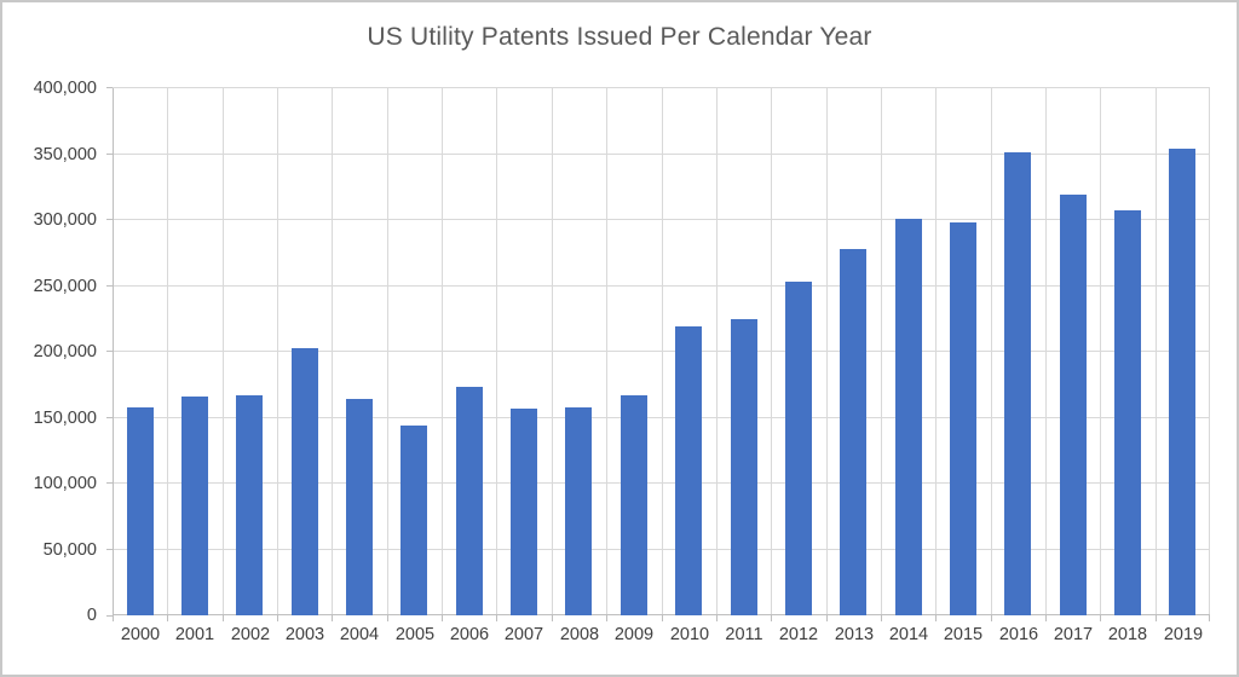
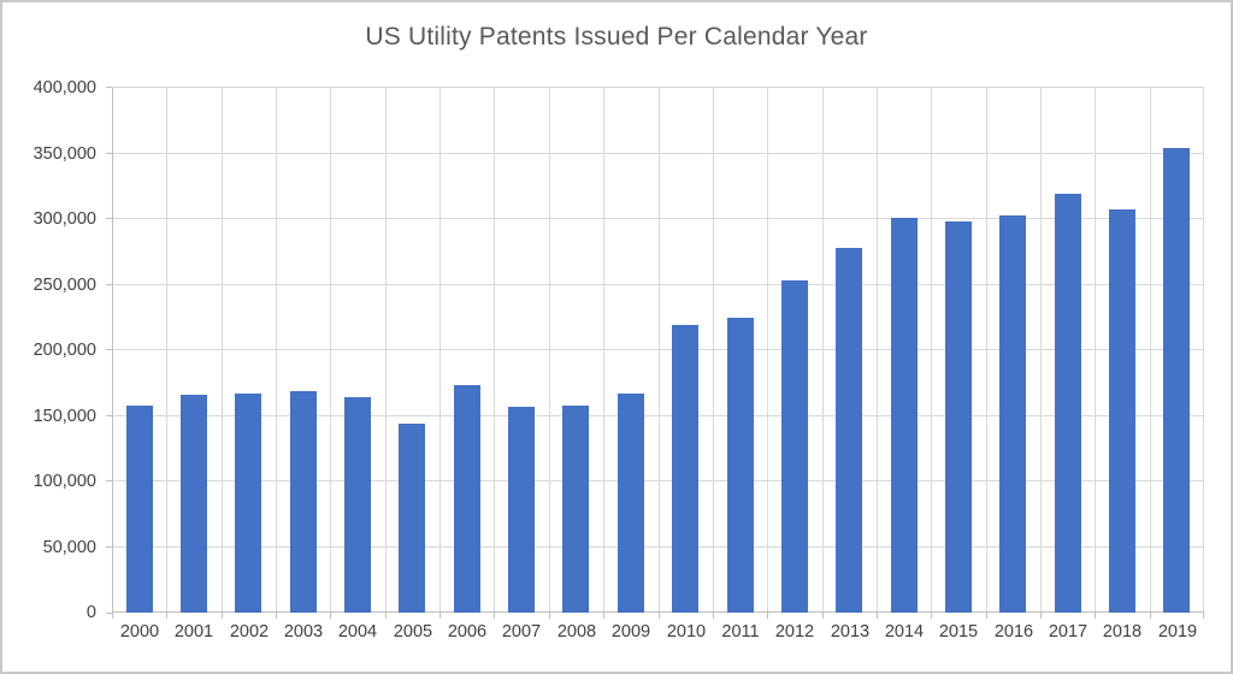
2003: 203000 -> 169000
2016: 351000 -> 303000
